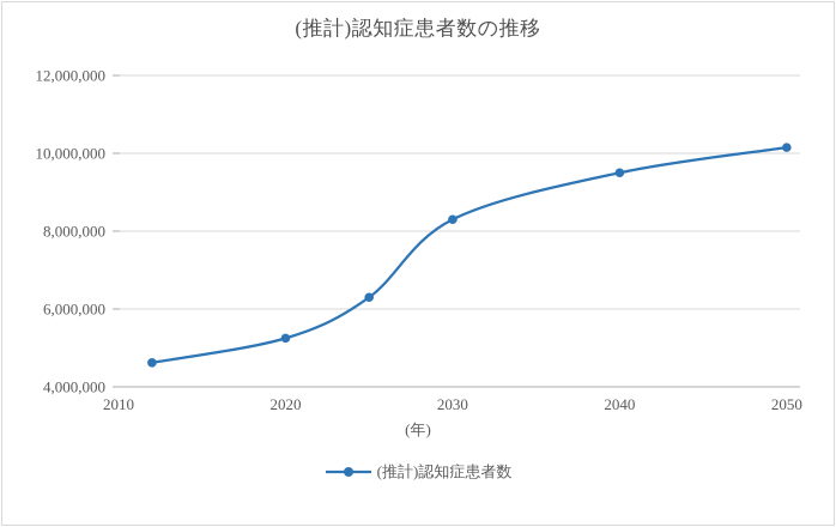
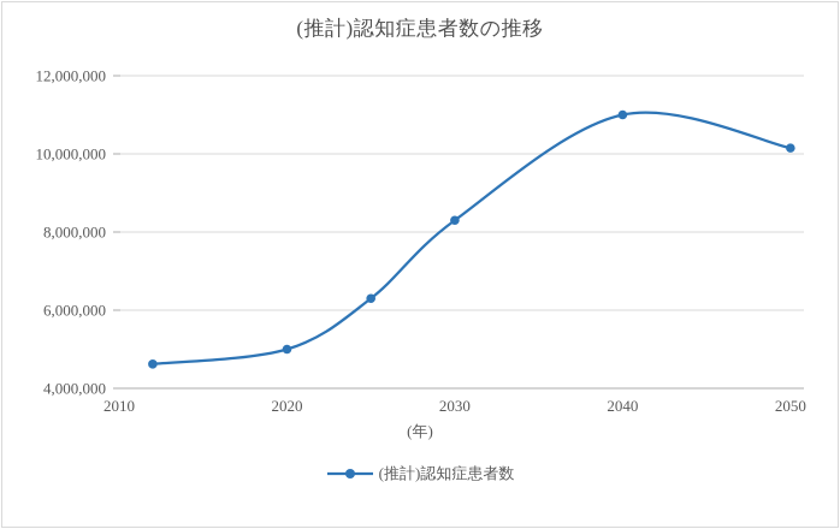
2020: 5200000 -> 5000000
2040: 9500000 -> 11000000
